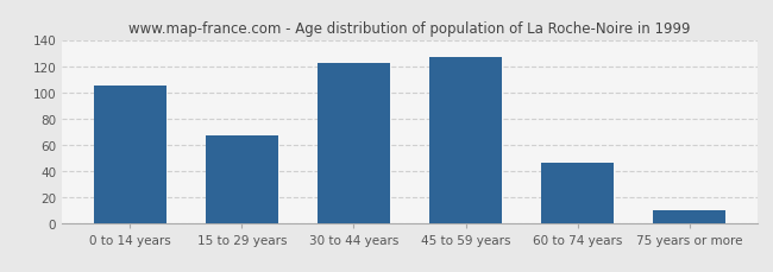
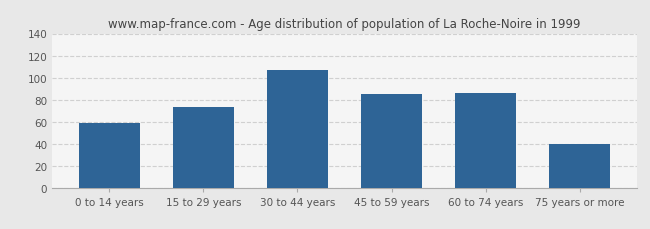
0 to 14 years: 105 -> 59
15 to 29 years: 67 -> 73
30 to 44 years: 122 -> 107
45 to 59 years: 127 -> 85
60 to 74 years: 46 -> 86
75 years or more: 10 -> 40
